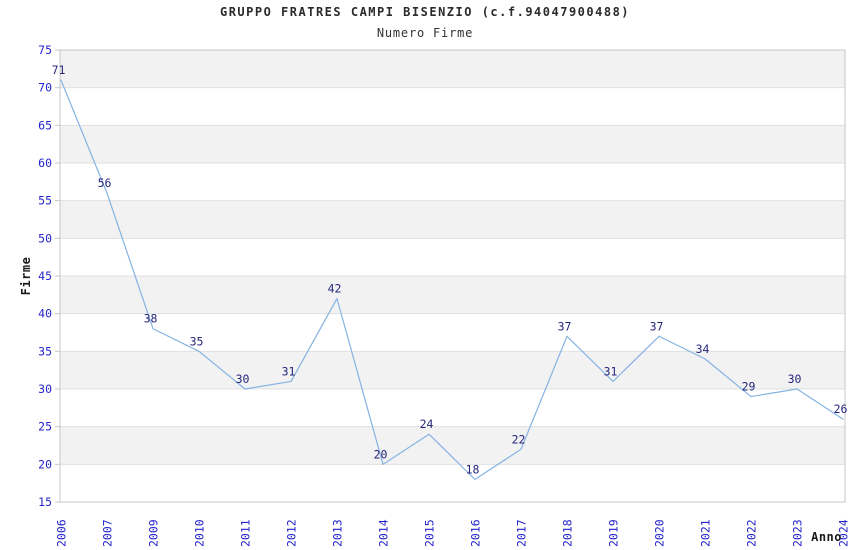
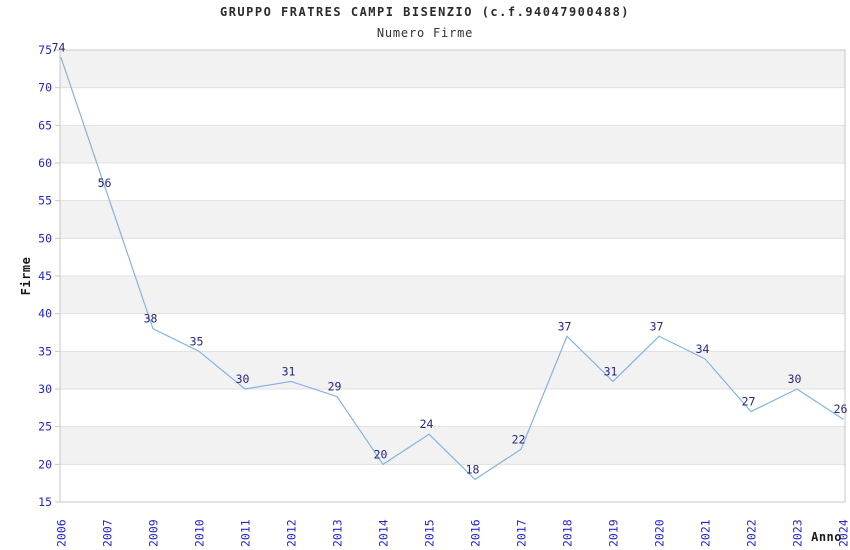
2006: 71 -> 74
2013: 42 -> 29
2022: 29 -> 27
